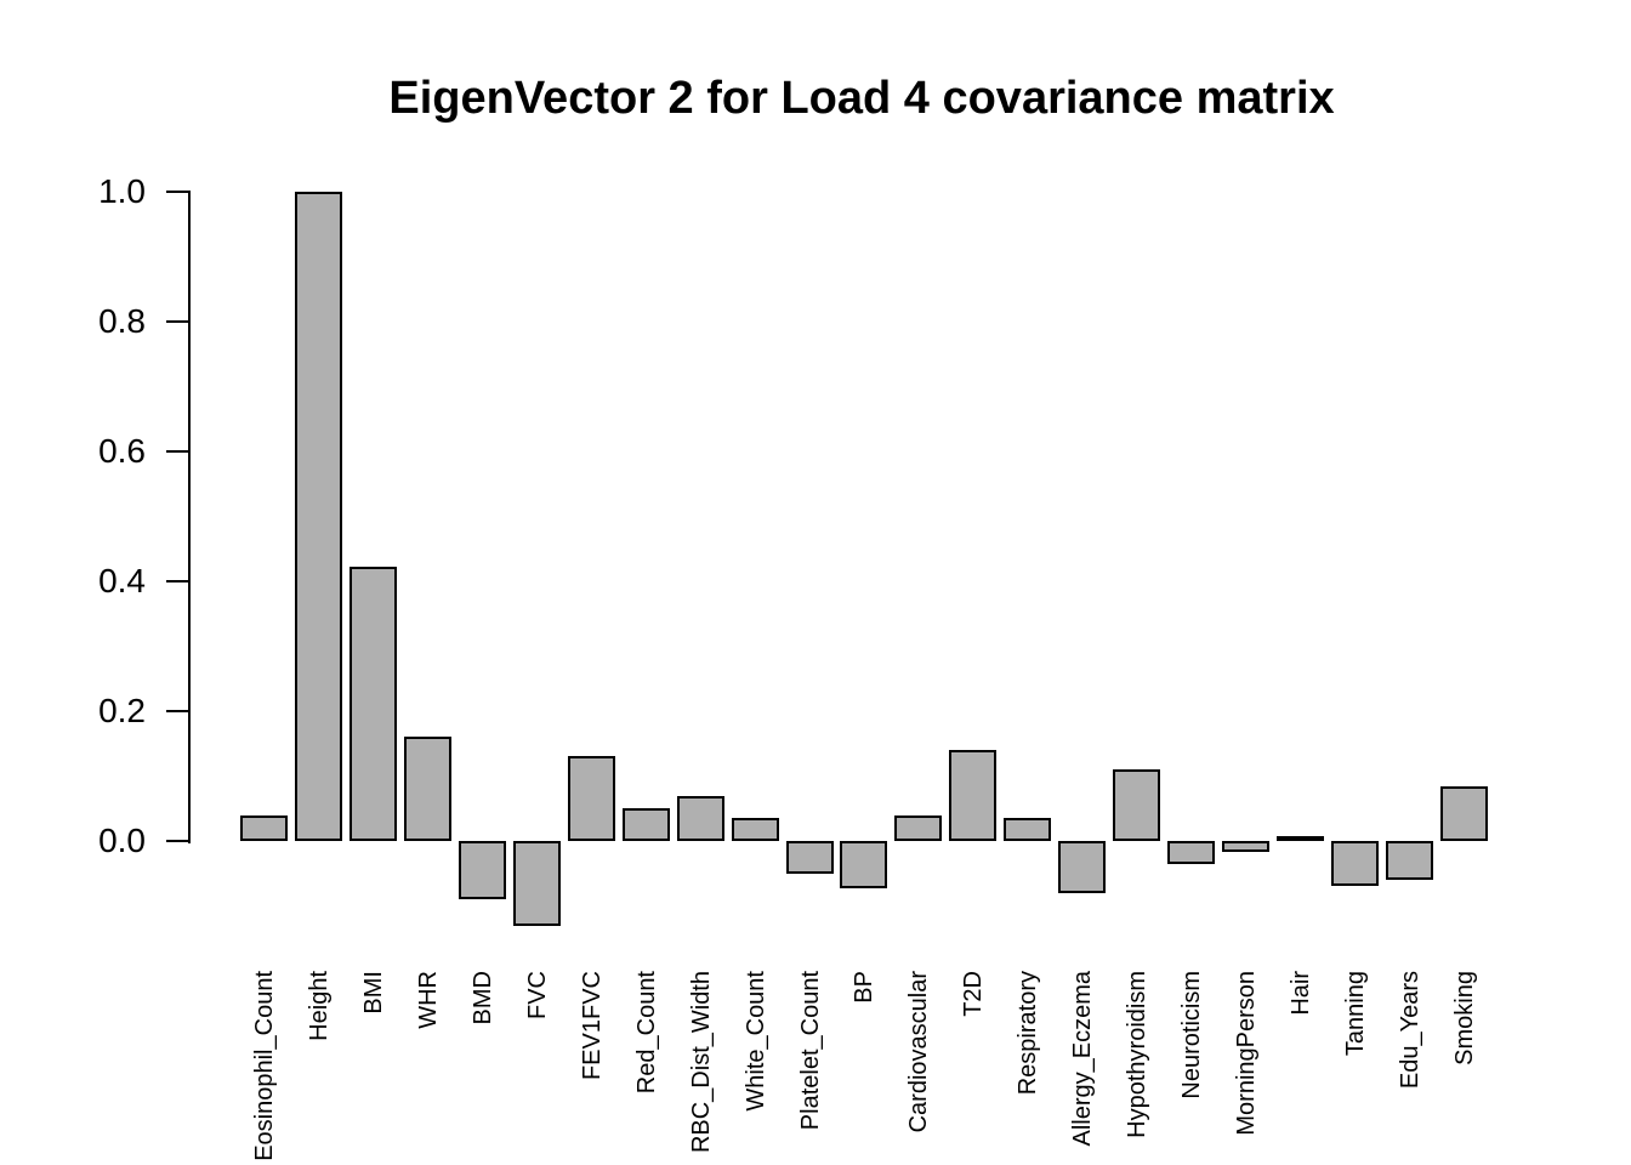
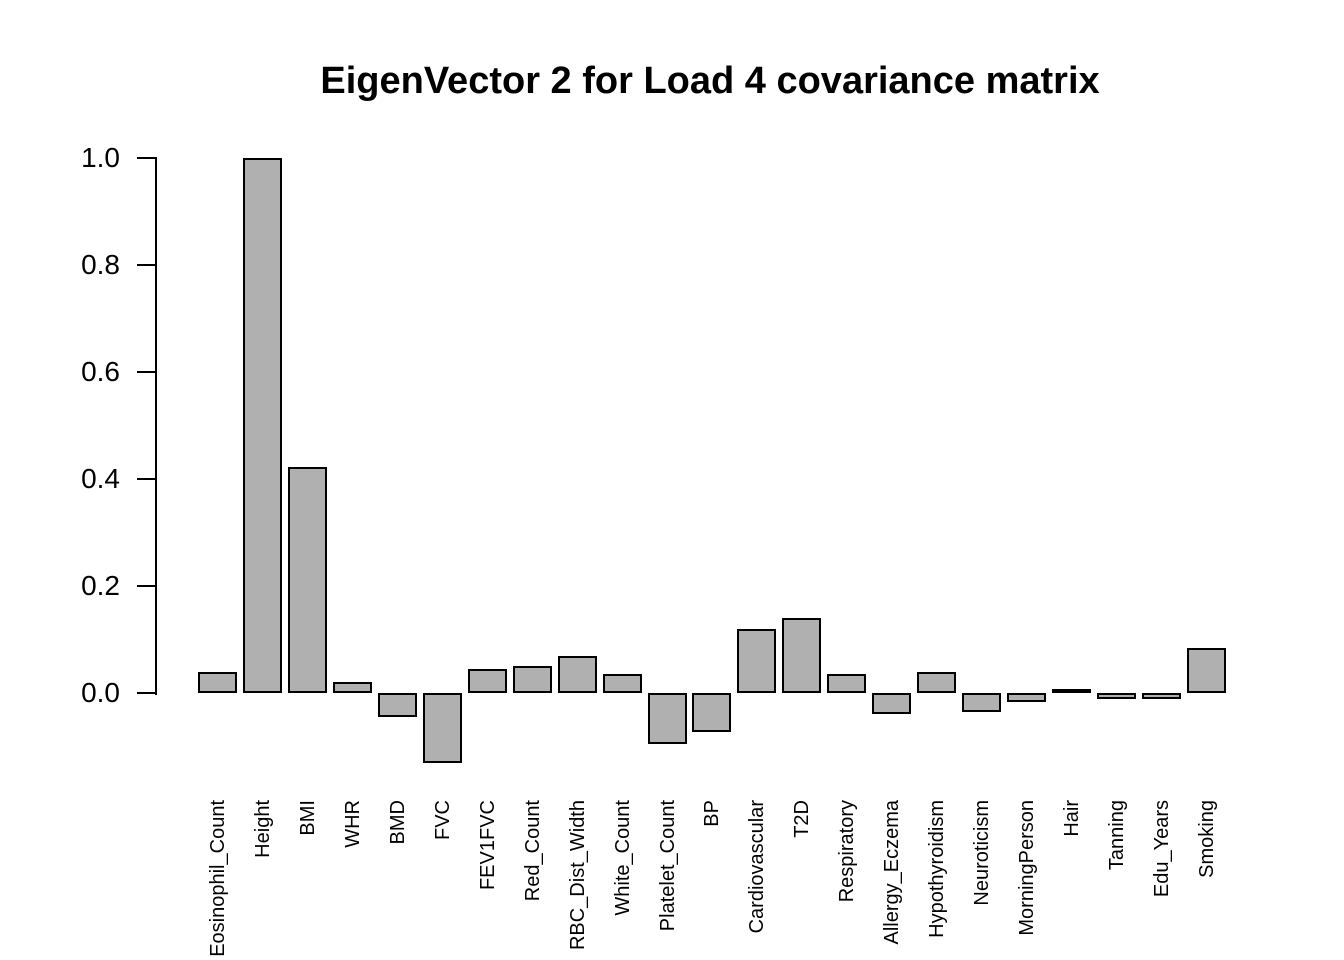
WHR: 0.16 -> 0.02
BMD: -0.09 -> -0.04
FEV1FVC: 0.13 -> 0.04
Platelet_Count: -0.05 -> -0.10
Cardiovascular: 0.04 -> 0.12
Allergy_Eczema: -0.08 -> -0.04
Hypothyroidism: 0.11 -> 0.04
Tanning: -0.07 -> -0.01
Edu_Years: -0.06 -> -0.01
